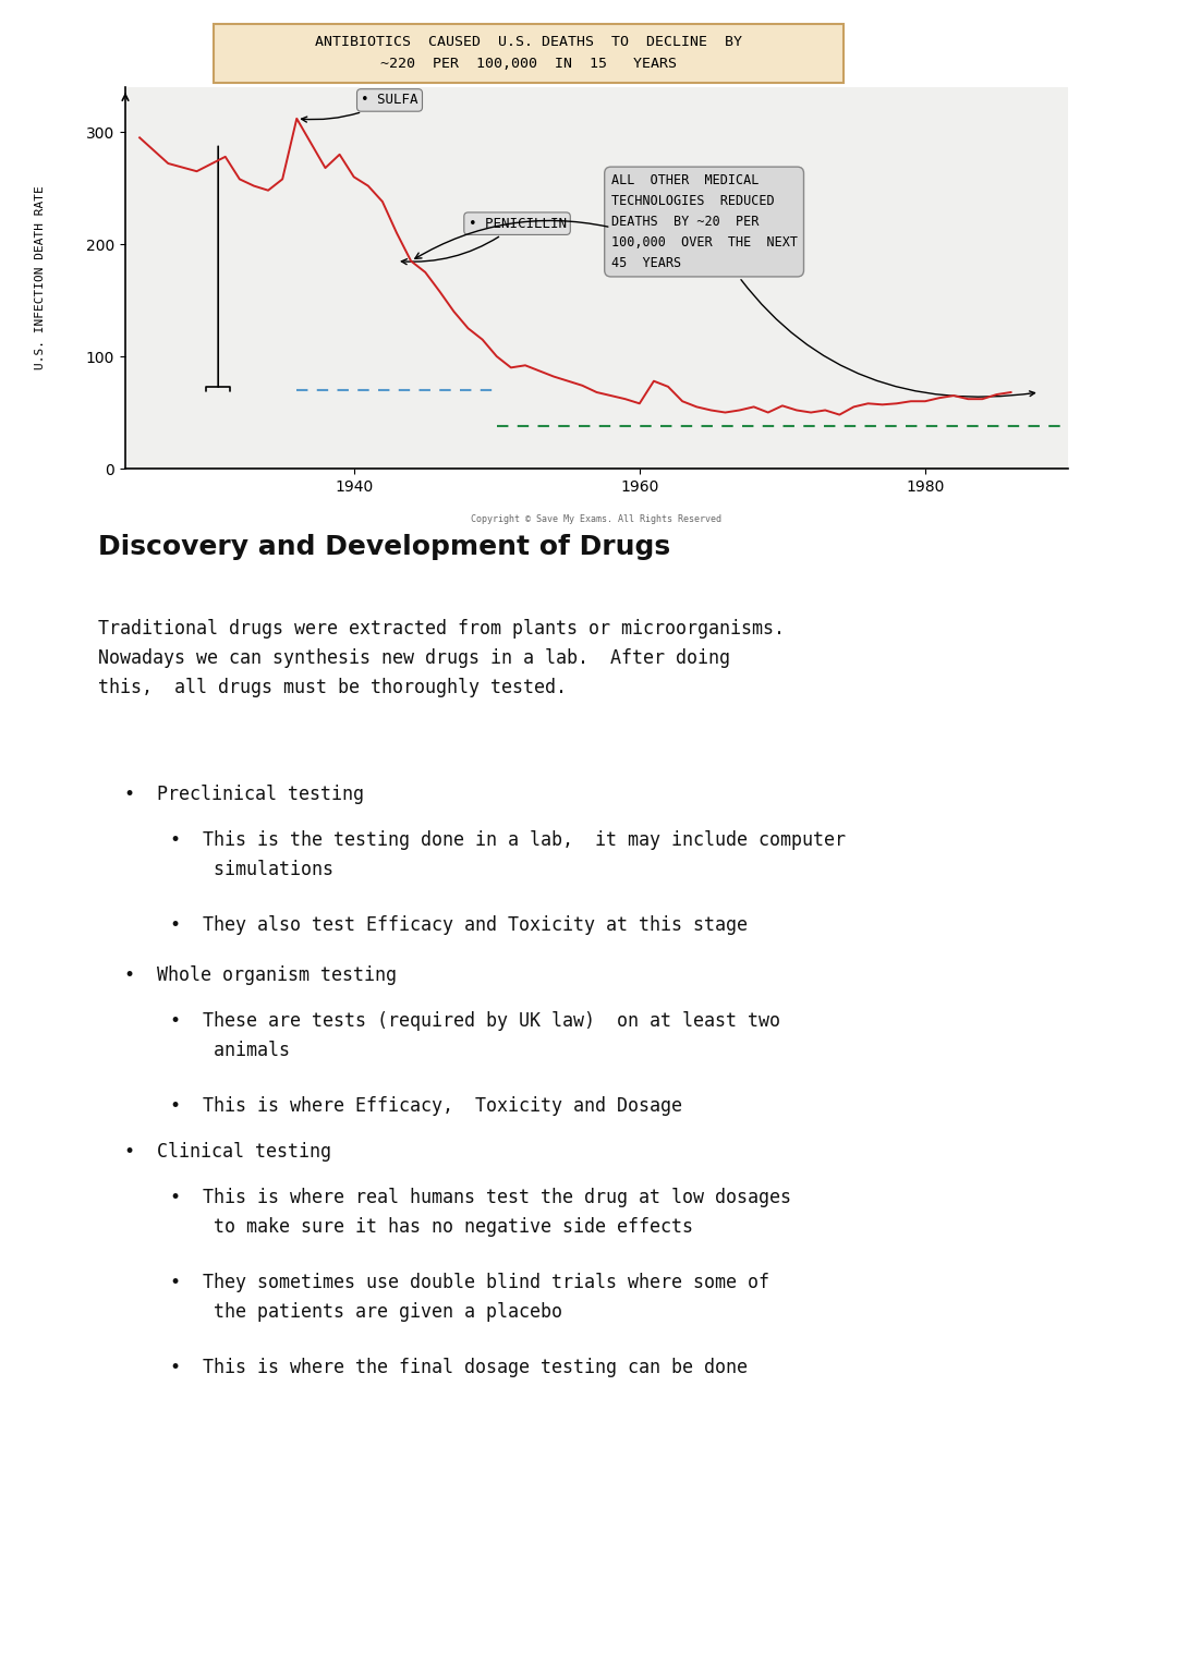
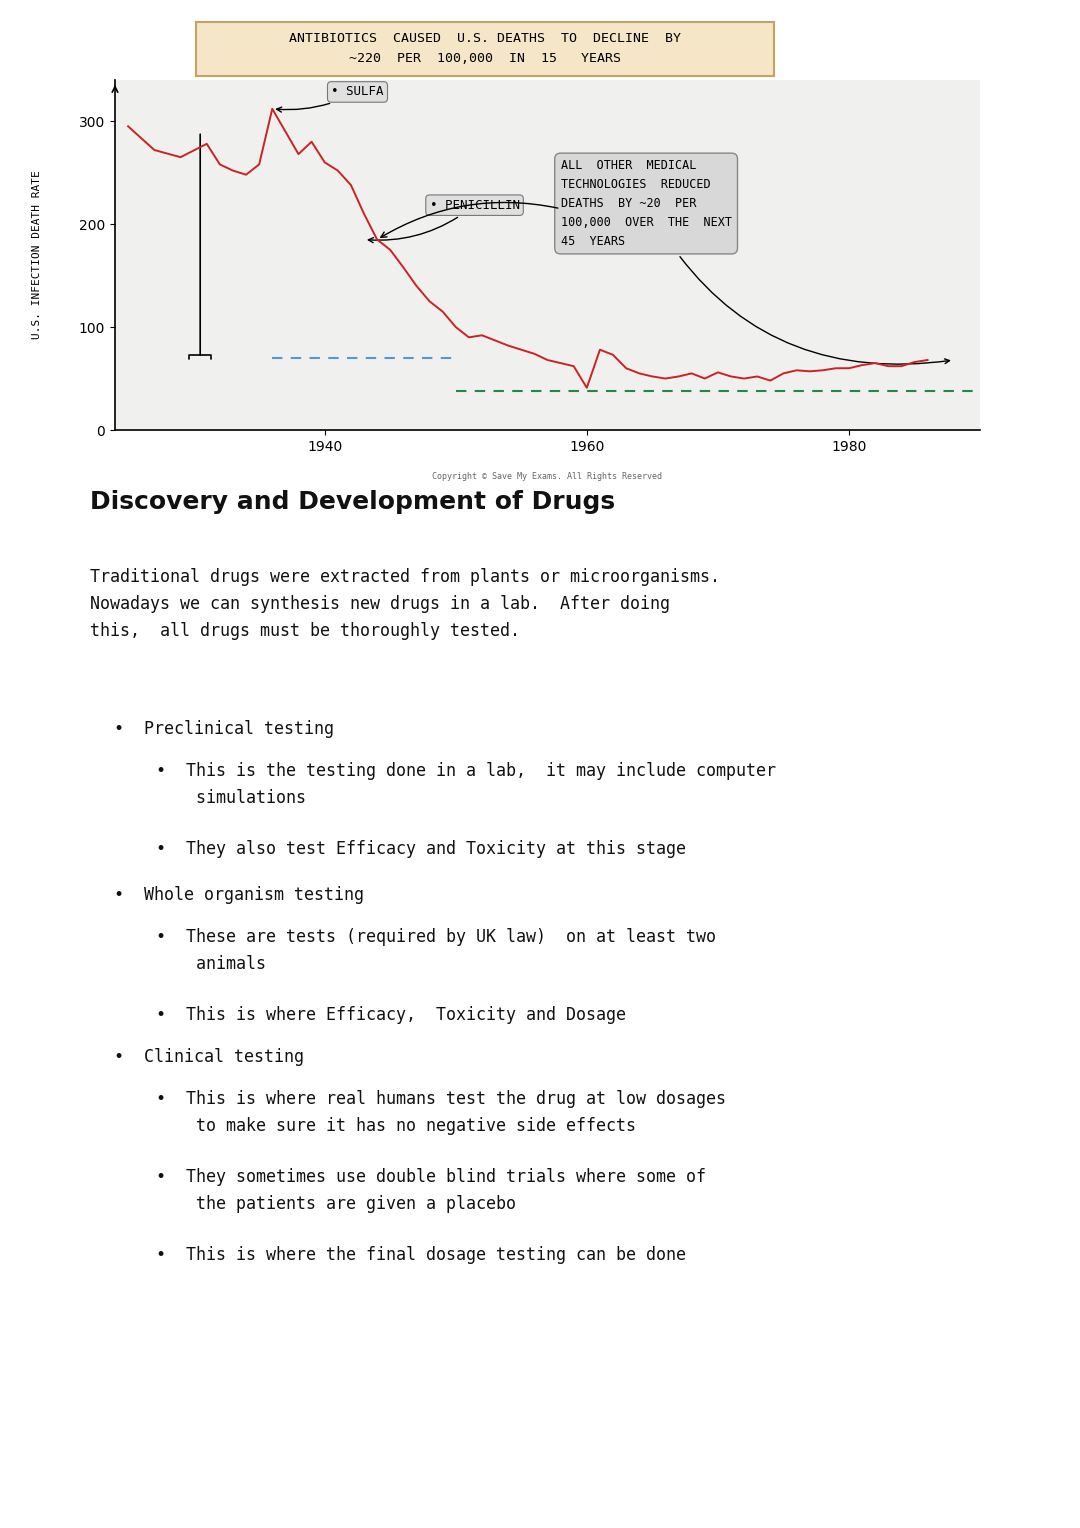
1960: 58 -> 41
